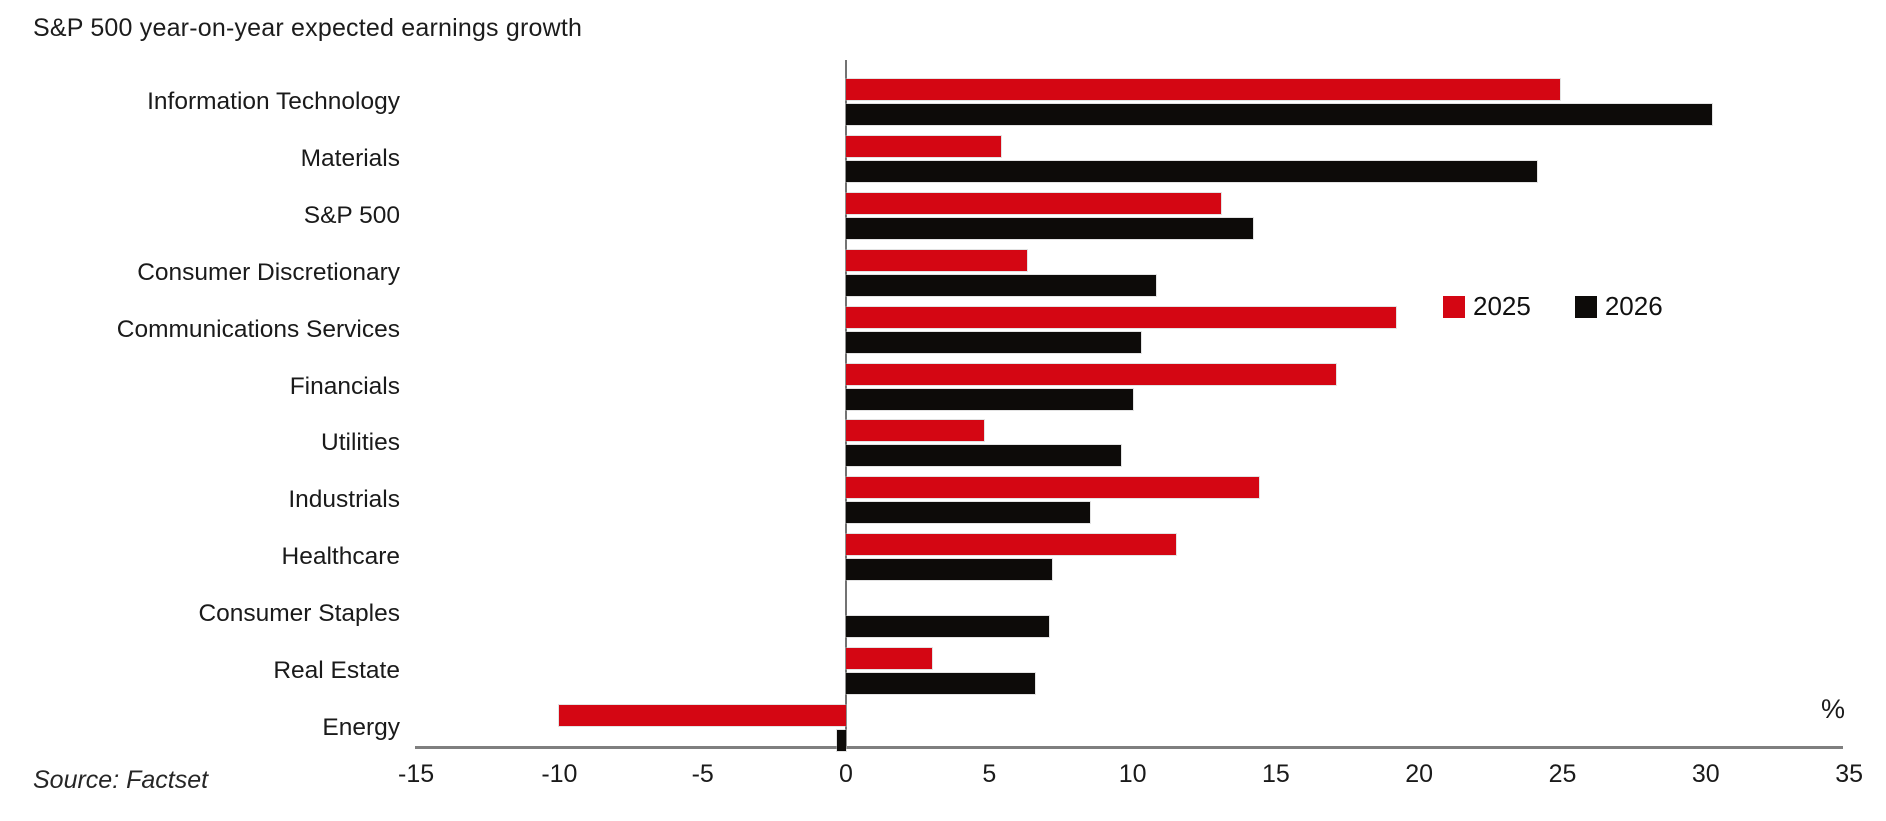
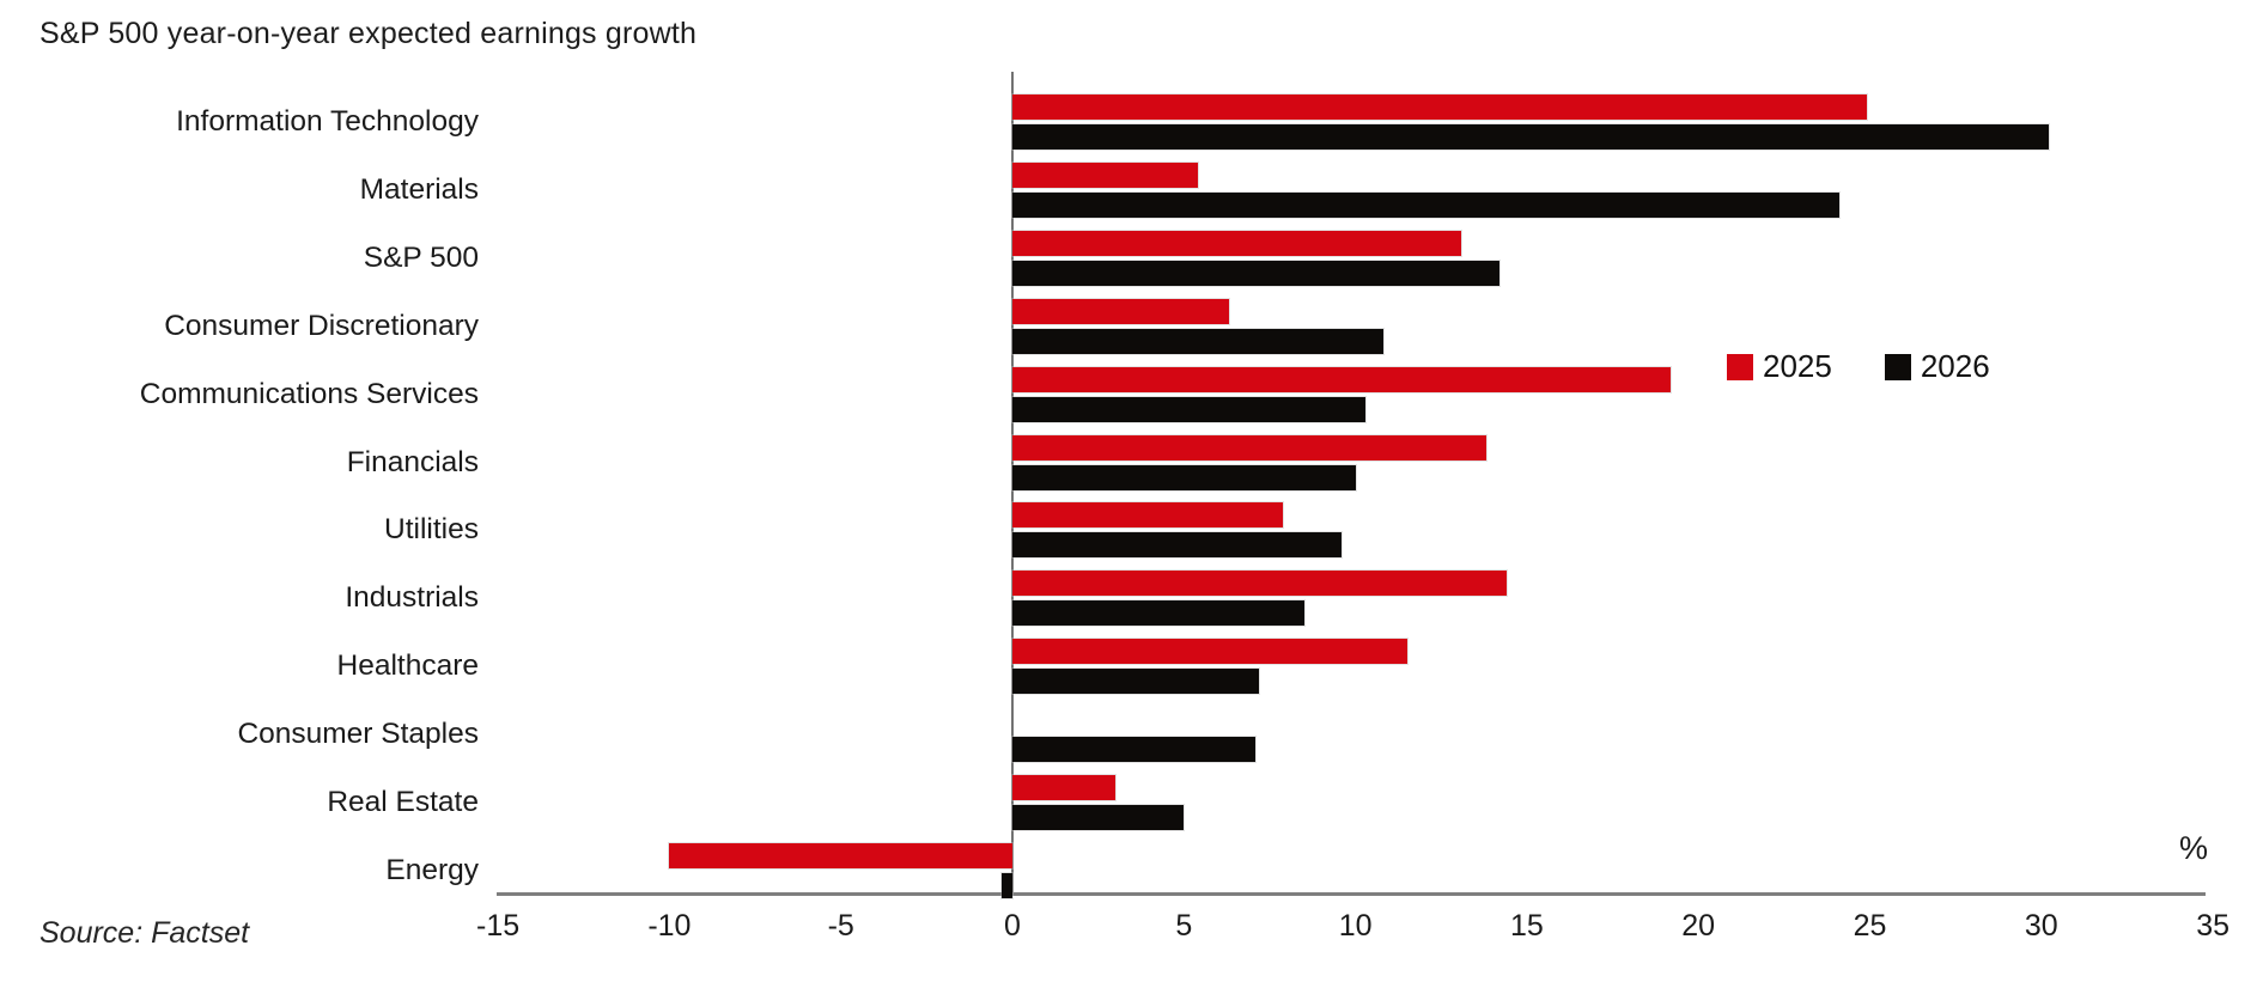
2025/Financials: 17.1 -> 13.8
2025/Utilities: 4.8 -> 7.9
2026/Real Estate: 6.6 -> 5.0
